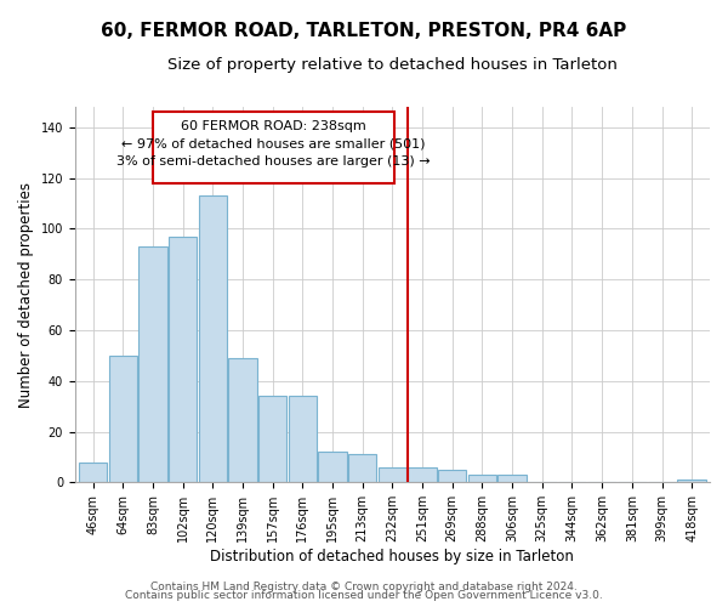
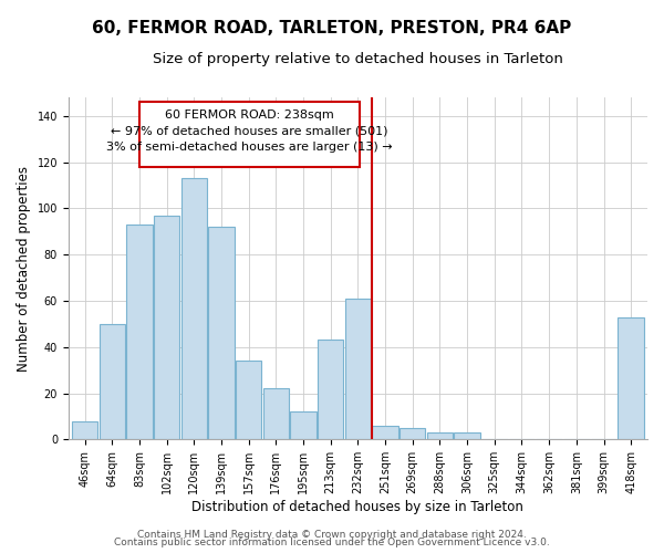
139sqm: 49 -> 92
176sqm: 34 -> 22
213sqm: 11 -> 43
232sqm: 6 -> 61
418sqm: 1 -> 53
